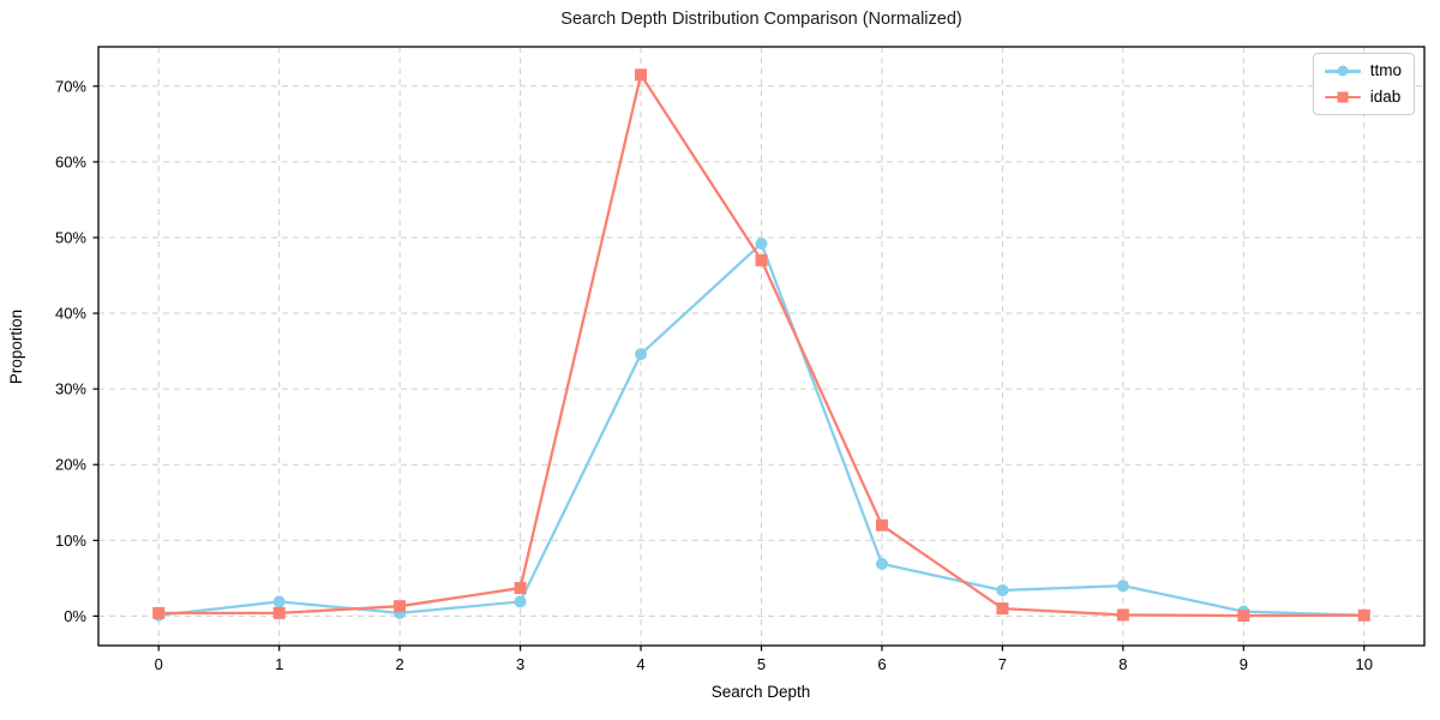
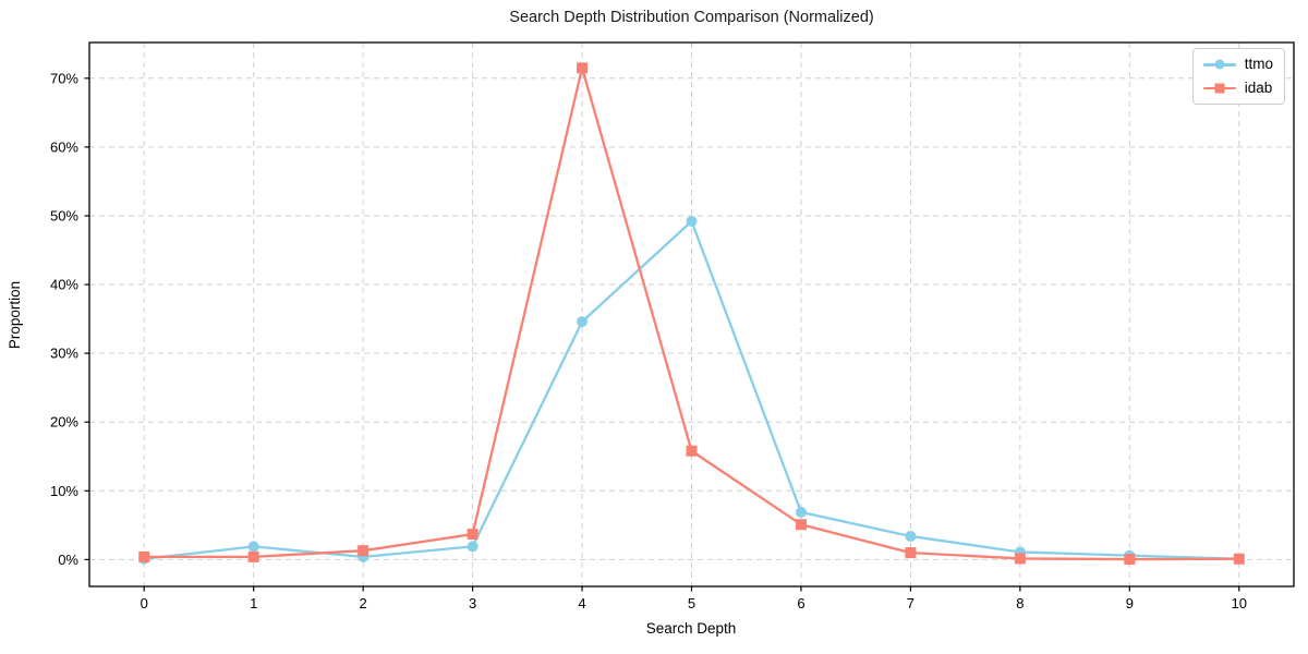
idab/5: 47% -> 16%
idab/6: 12% -> 5%
ttmo/8: 4% -> 1%
